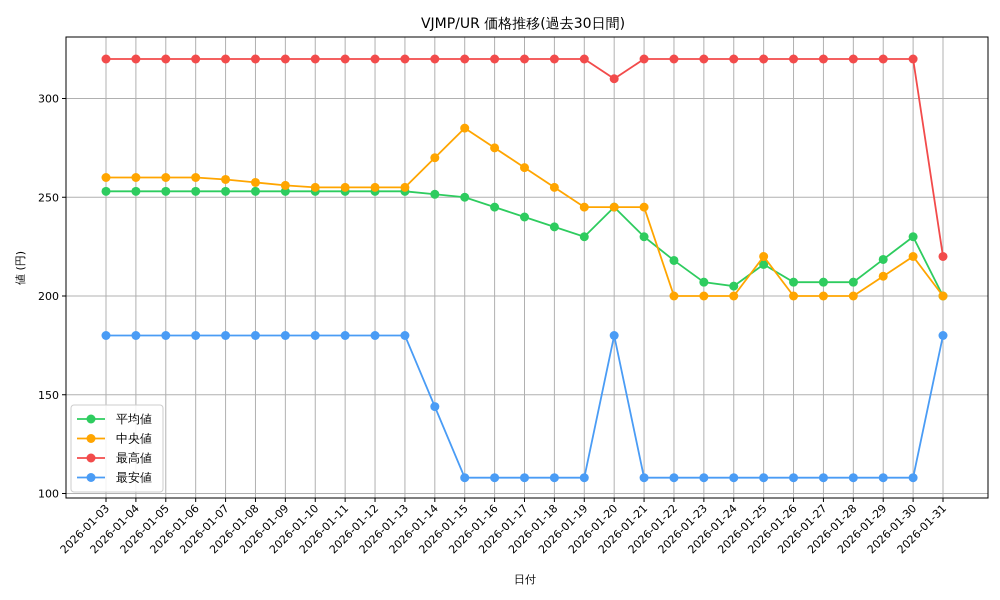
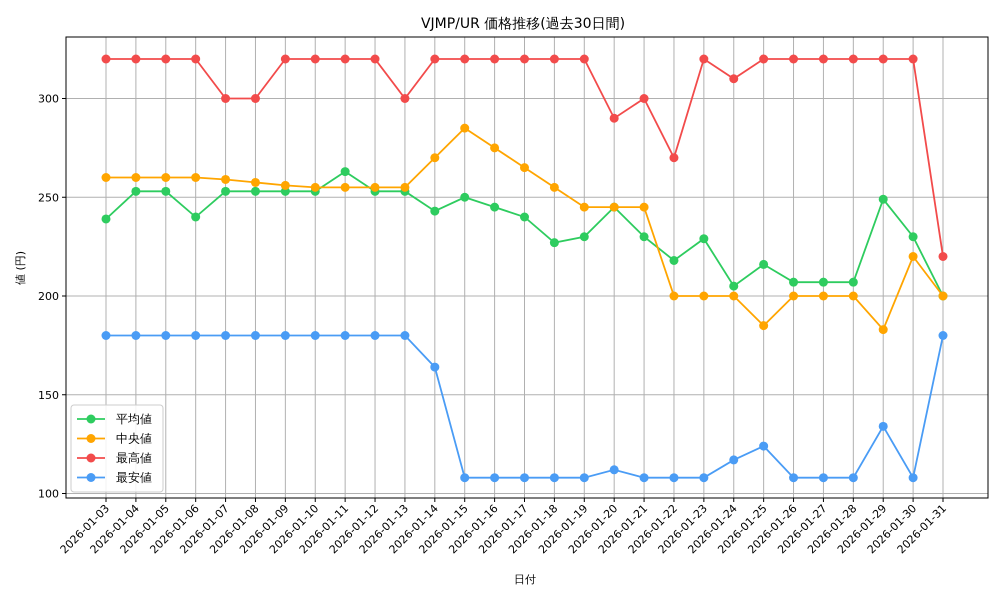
平均値/2026-01-03: 253 -> 239
平均値/2026-01-06: 253 -> 240
最高値/2026-01-07: 320 -> 300
最高値/2026-01-08: 320 -> 300
平均値/2026-01-11: 253 -> 263
最高値/2026-01-13: 320 -> 300
平均値/2026-01-14: 252 -> 243
最安値/2026-01-14: 144 -> 164
平均値/2026-01-18: 235 -> 227
最高値/2026-01-20: 310 -> 290
最安値/2026-01-20: 180 -> 112
最高値/2026-01-21: 320 -> 300
最高値/2026-01-22: 320 -> 270
平均値/2026-01-23: 207 -> 229
最高値/2026-01-24: 320 -> 310
最安値/2026-01-24: 108 -> 117
中央値/2026-01-25: 220 -> 185
最安値/2026-01-25: 108 -> 124
平均値/2026-01-29: 218 -> 249
中央値/2026-01-29: 210 -> 183
最安値/2026-01-29: 108 -> 134
